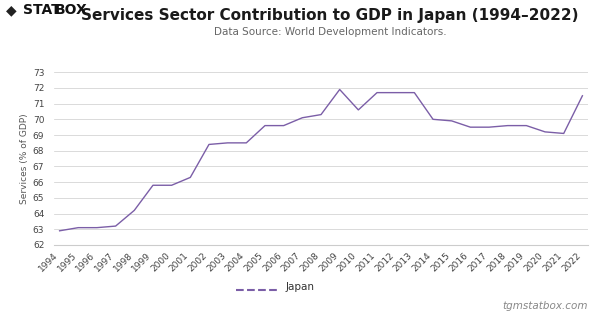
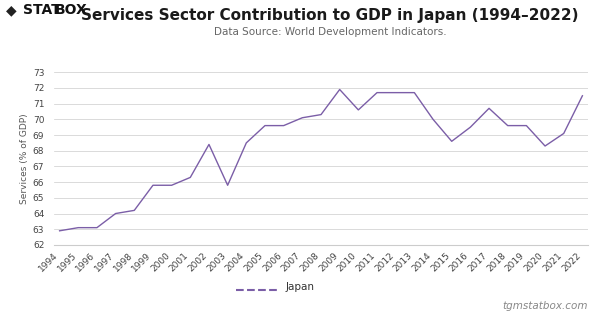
1997: 63.2 -> 64.0
2003: 68.5 -> 65.8
2015: 69.9 -> 68.6
2017: 69.5 -> 70.7
2020: 69.2 -> 68.3
